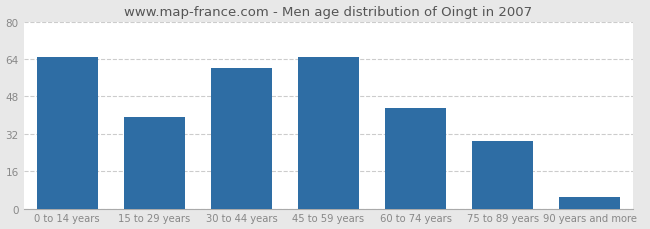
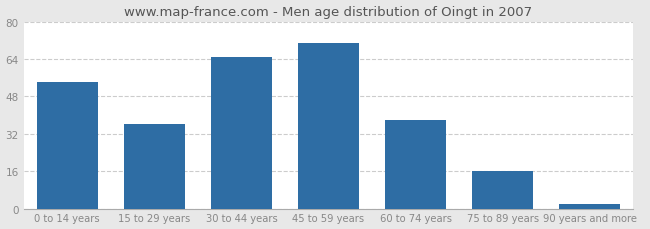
0 to 14 years: 65 -> 54
15 to 29 years: 39 -> 36
30 to 44 years: 60 -> 65
45 to 59 years: 65 -> 71
60 to 74 years: 43 -> 38
75 to 89 years: 29 -> 16
90 years and more: 5 -> 2
